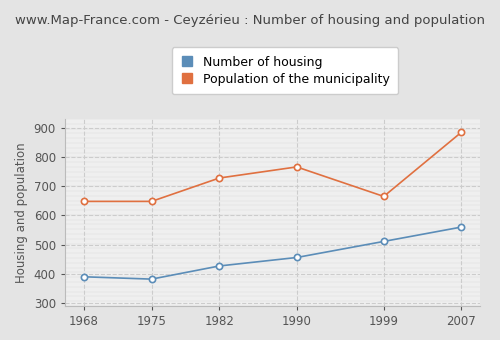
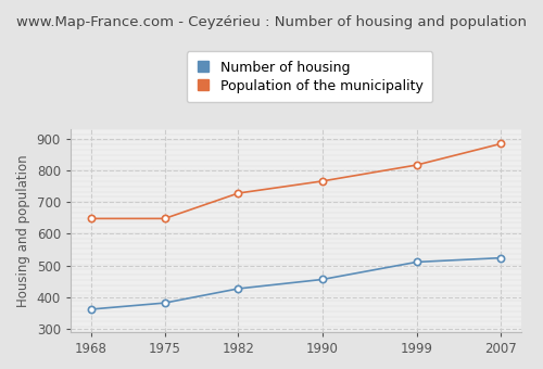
Number of housing/1968: 390 -> 362
Population of the municipality/1999: 665 -> 817
Number of housing/2007: 560 -> 524
